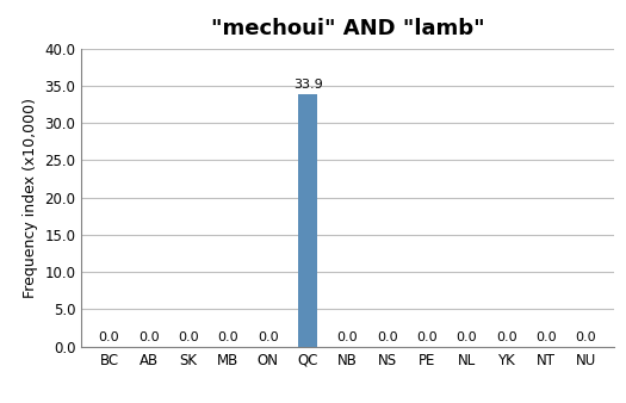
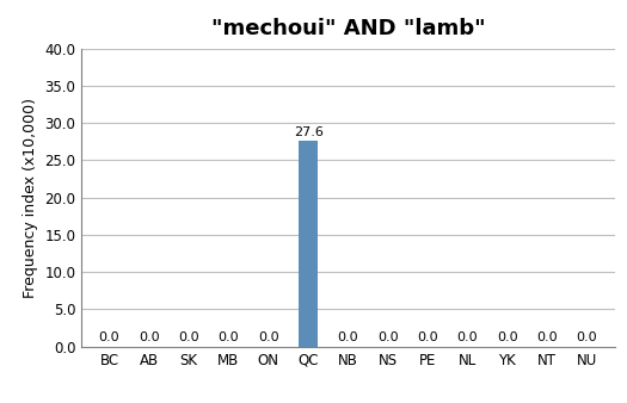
QC: 33.9 -> 27.6
